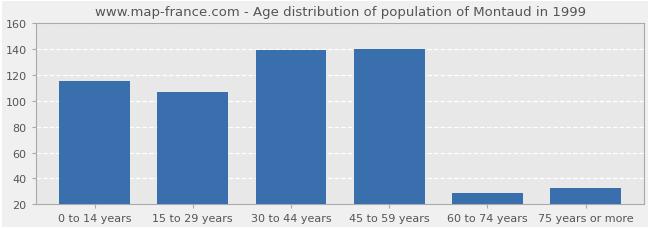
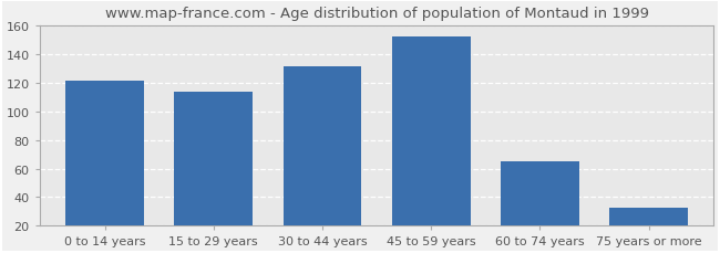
0 to 14 years: 115 -> 121
15 to 29 years: 107 -> 114
30 to 44 years: 139 -> 131
45 to 59 years: 140 -> 152
60 to 74 years: 29 -> 65
